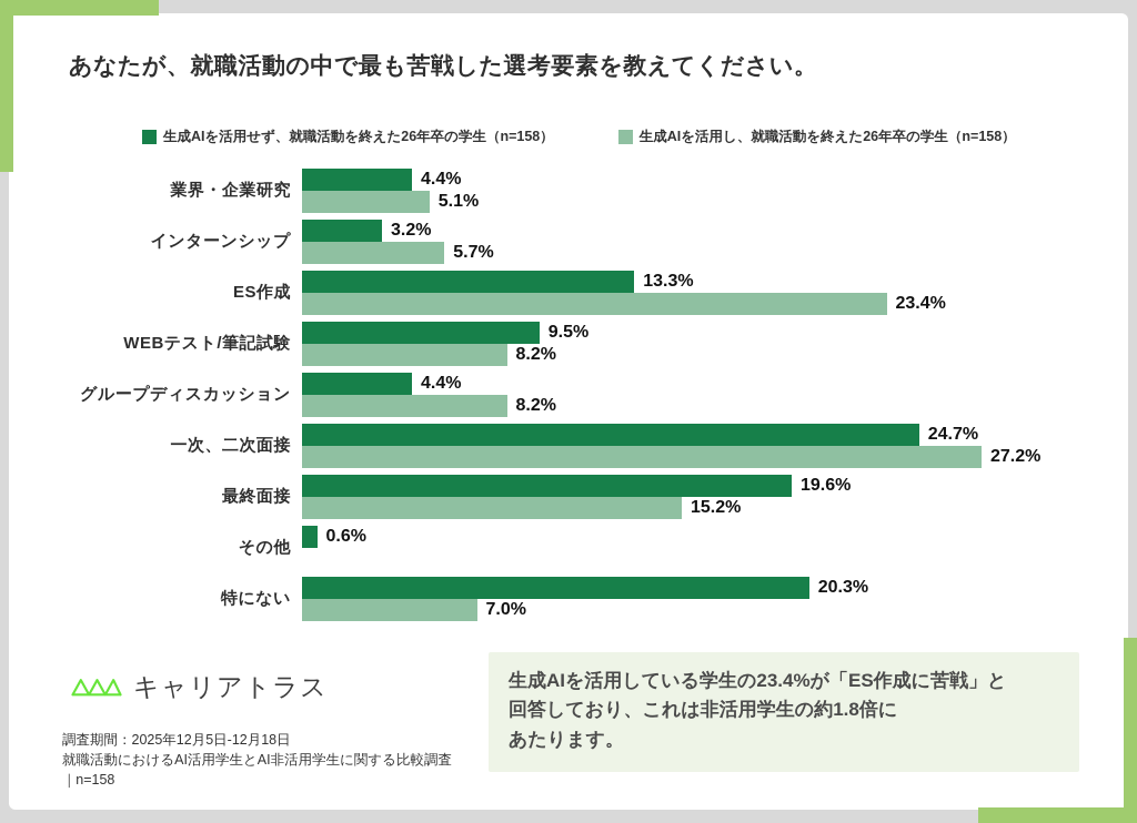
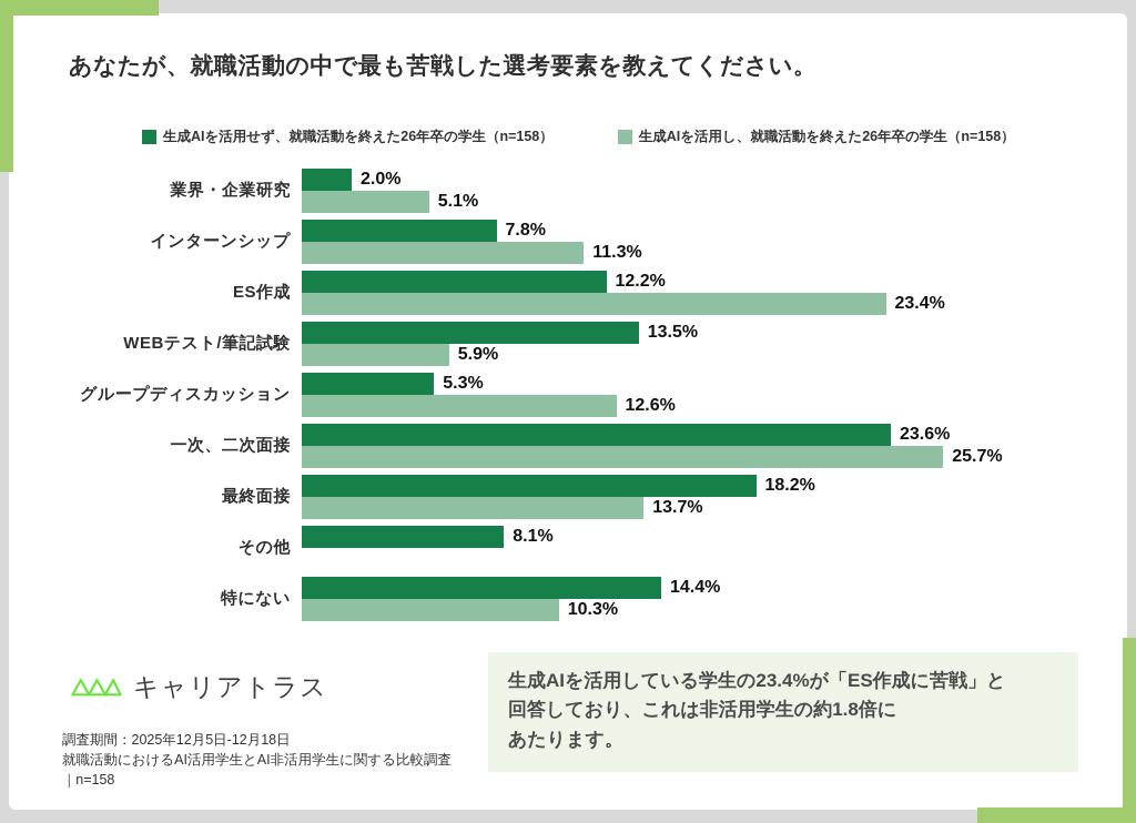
生成AIを活用せず、就職活動を終えた26年卒の学生（n=158）/業界・企業研究: 4.4% -> 2.0%
生成AIを活用せず、就職活動を終えた26年卒の学生（n=158）/インターンシップ: 3.2% -> 7.8%
生成AIを活用し、就職活動を終えた26年卒の学生（n=158）/インターンシップ: 5.7% -> 11.3%
生成AIを活用せず、就職活動を終えた26年卒の学生（n=158）/ES作成: 13.3% -> 12.2%
生成AIを活用せず、就職活動を終えた26年卒の学生（n=158）/WEBテスト/筆記試験: 9.5% -> 13.5%
生成AIを活用し、就職活動を終えた26年卒の学生（n=158）/WEBテスト/筆記試験: 8.2% -> 5.9%
生成AIを活用せず、就職活動を終えた26年卒の学生（n=158）/グループディスカッション: 4.4% -> 5.3%
生成AIを活用し、就職活動を終えた26年卒の学生（n=158）/グループディスカッション: 8.2% -> 12.6%
生成AIを活用せず、就職活動を終えた26年卒の学生（n=158）/一次、二次面接: 24.7% -> 23.6%
生成AIを活用し、就職活動を終えた26年卒の学生（n=158）/一次、二次面接: 27.2% -> 25.7%
生成AIを活用せず、就職活動を終えた26年卒の学生（n=158）/最終面接: 19.6% -> 18.2%
生成AIを活用し、就職活動を終えた26年卒の学生（n=158）/最終面接: 15.2% -> 13.7%
生成AIを活用せず、就職活動を終えた26年卒の学生（n=158）/その他: 0.6% -> 8.1%
生成AIを活用せず、就職活動を終えた26年卒の学生（n=158）/特にない: 20.3% -> 14.4%
生成AIを活用し、就職活動を終えた26年卒の学生（n=158）/特にない: 7.0% -> 10.3%
